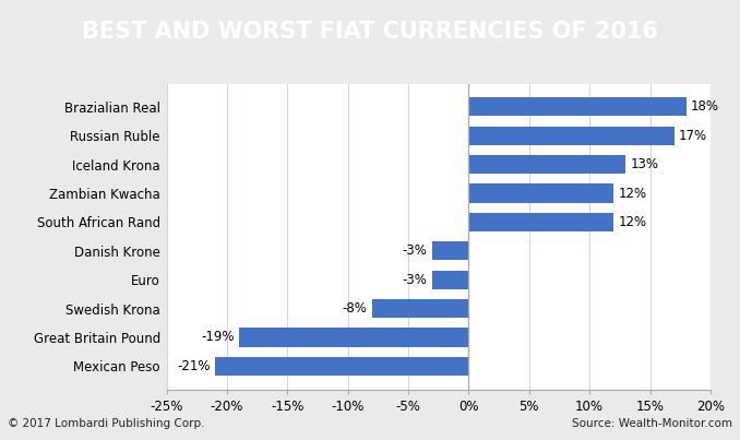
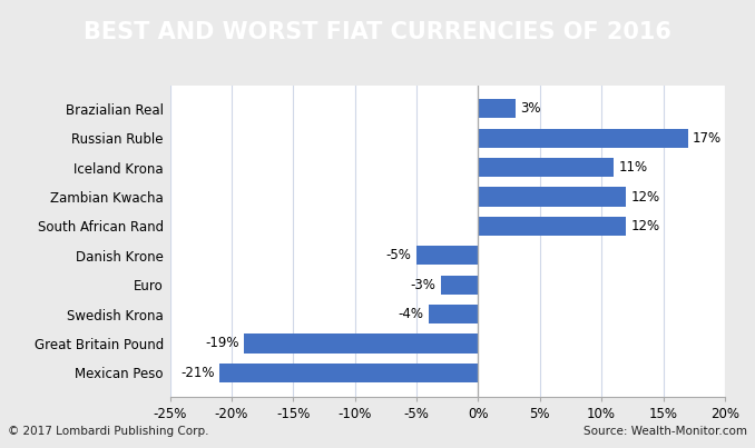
Brazialian Real: 18% -> 3%
Iceland Krona: 13% -> 11%
Danish Krone: -3% -> -5%
Swedish Krona: -8% -> -4%
